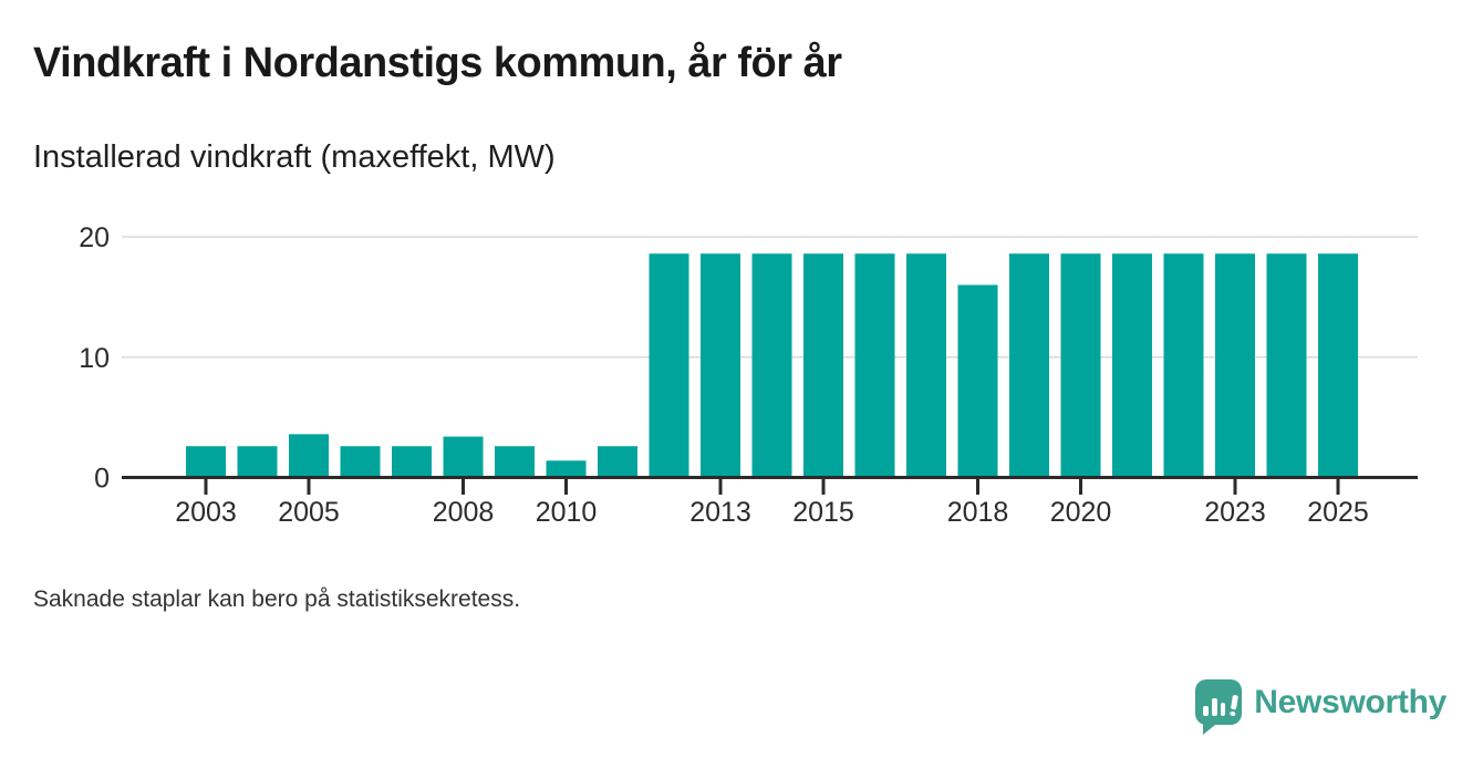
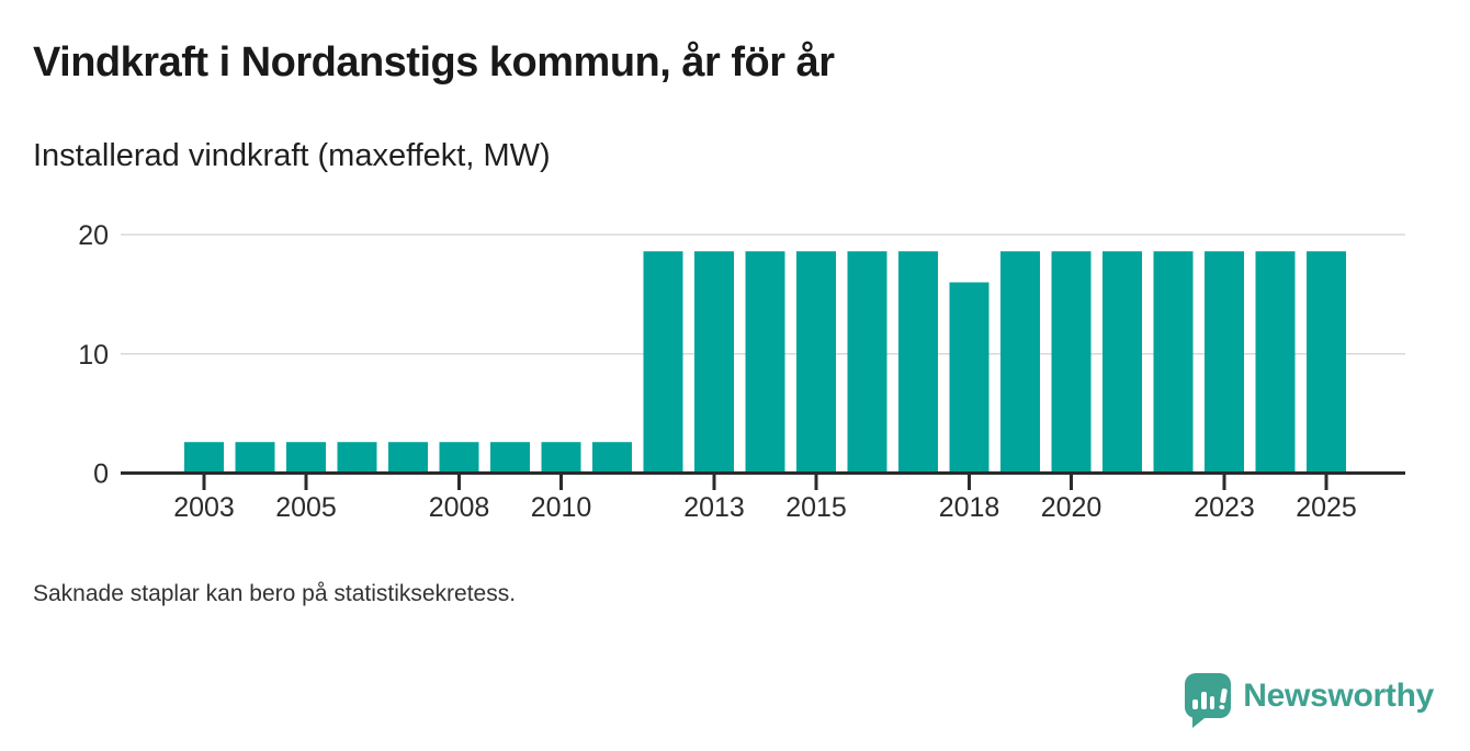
2005: 3.6 -> 2.6
2008: 3.4 -> 2.6
2010: 1.4 -> 2.6
